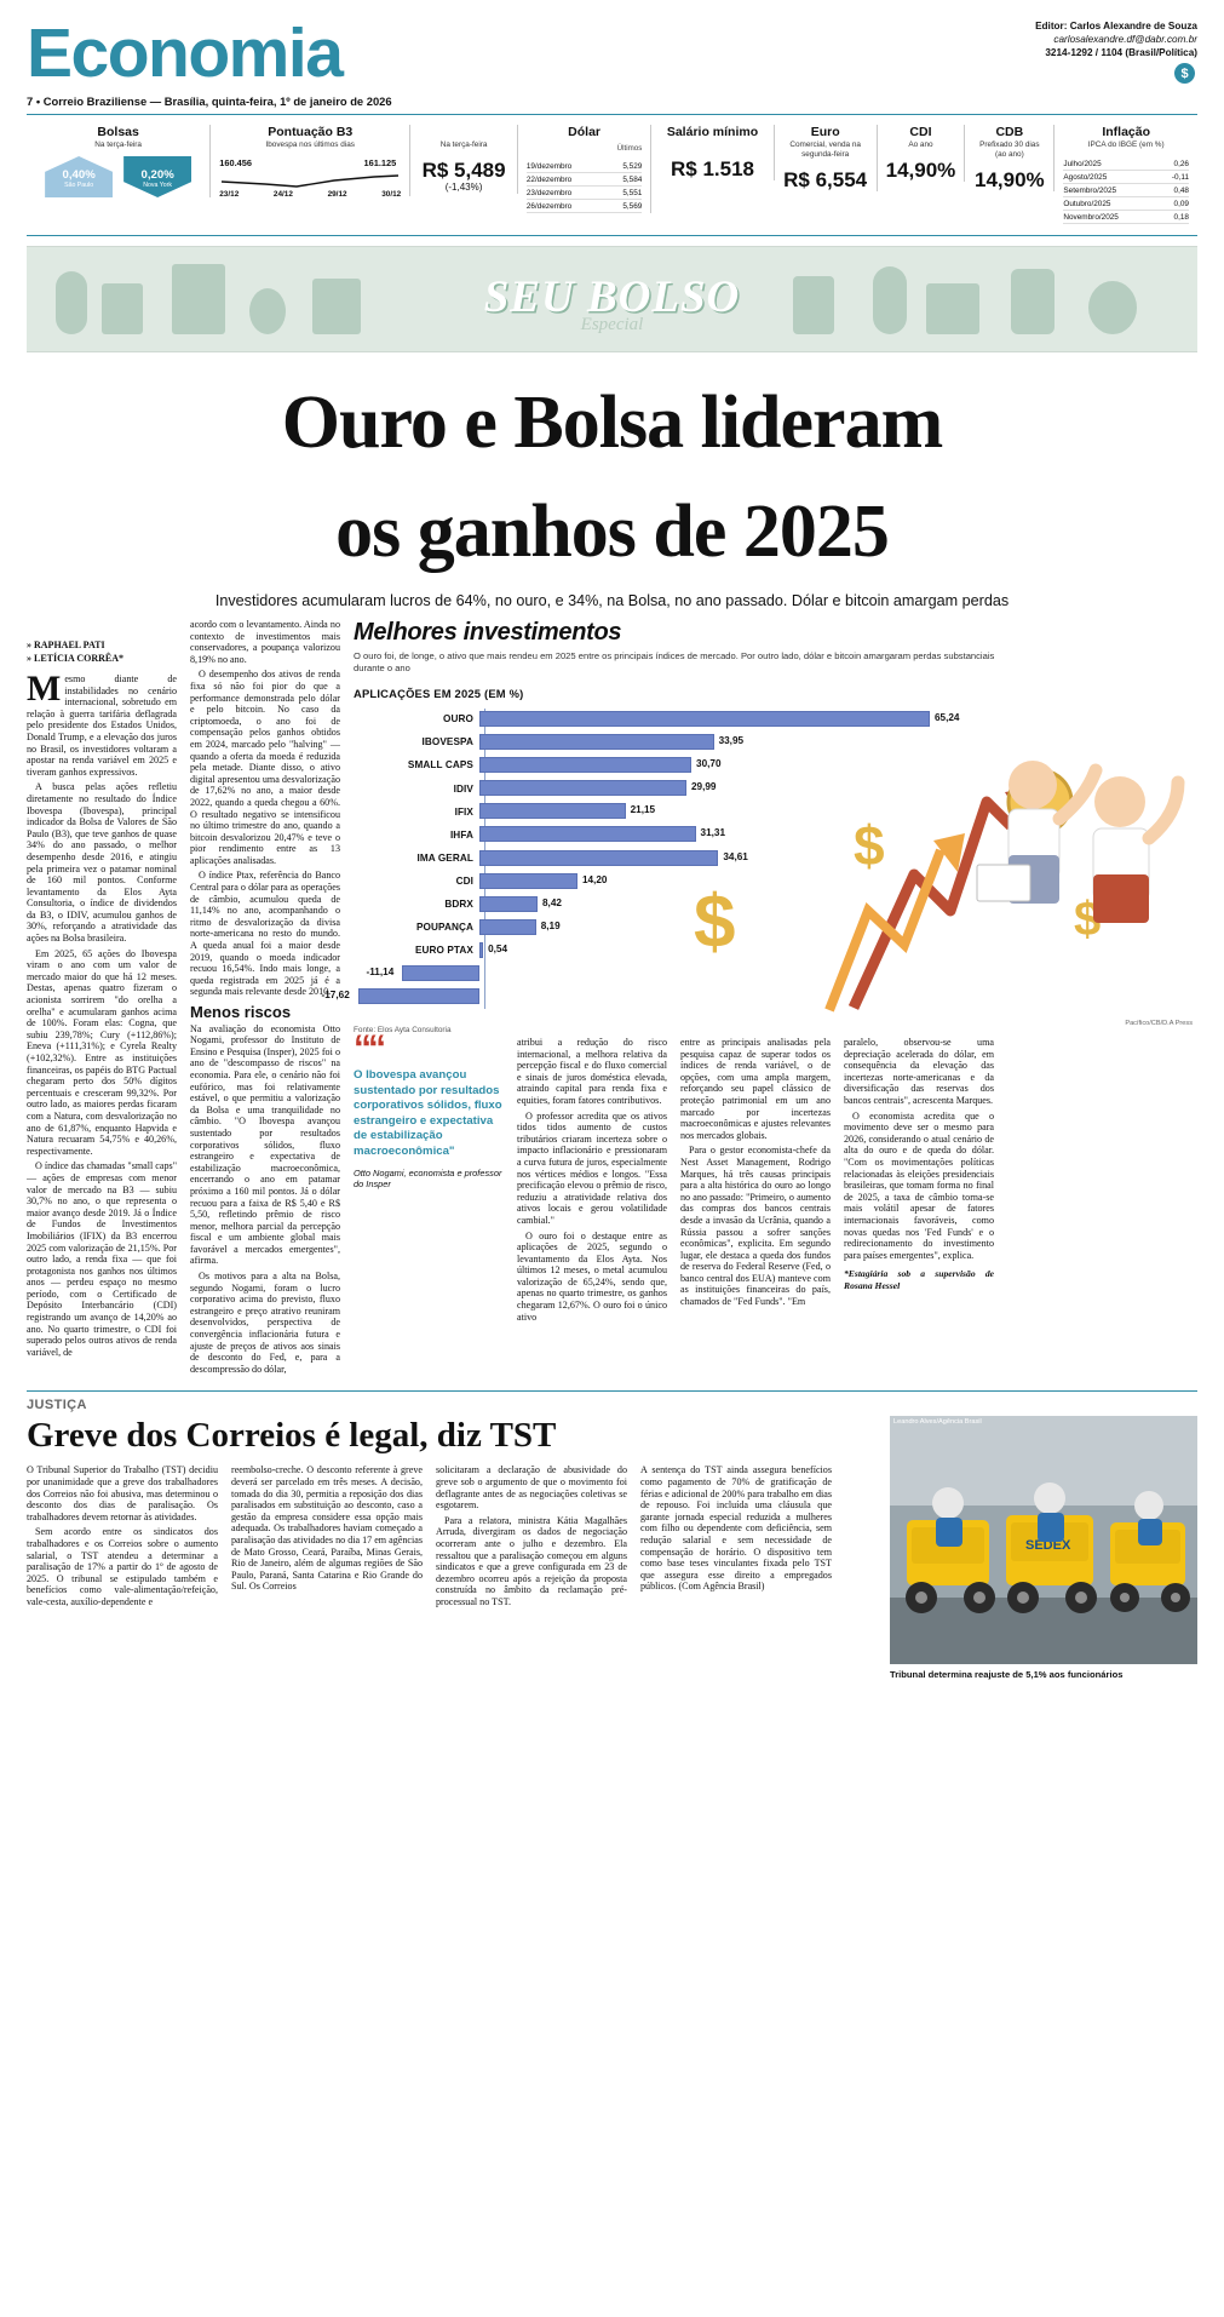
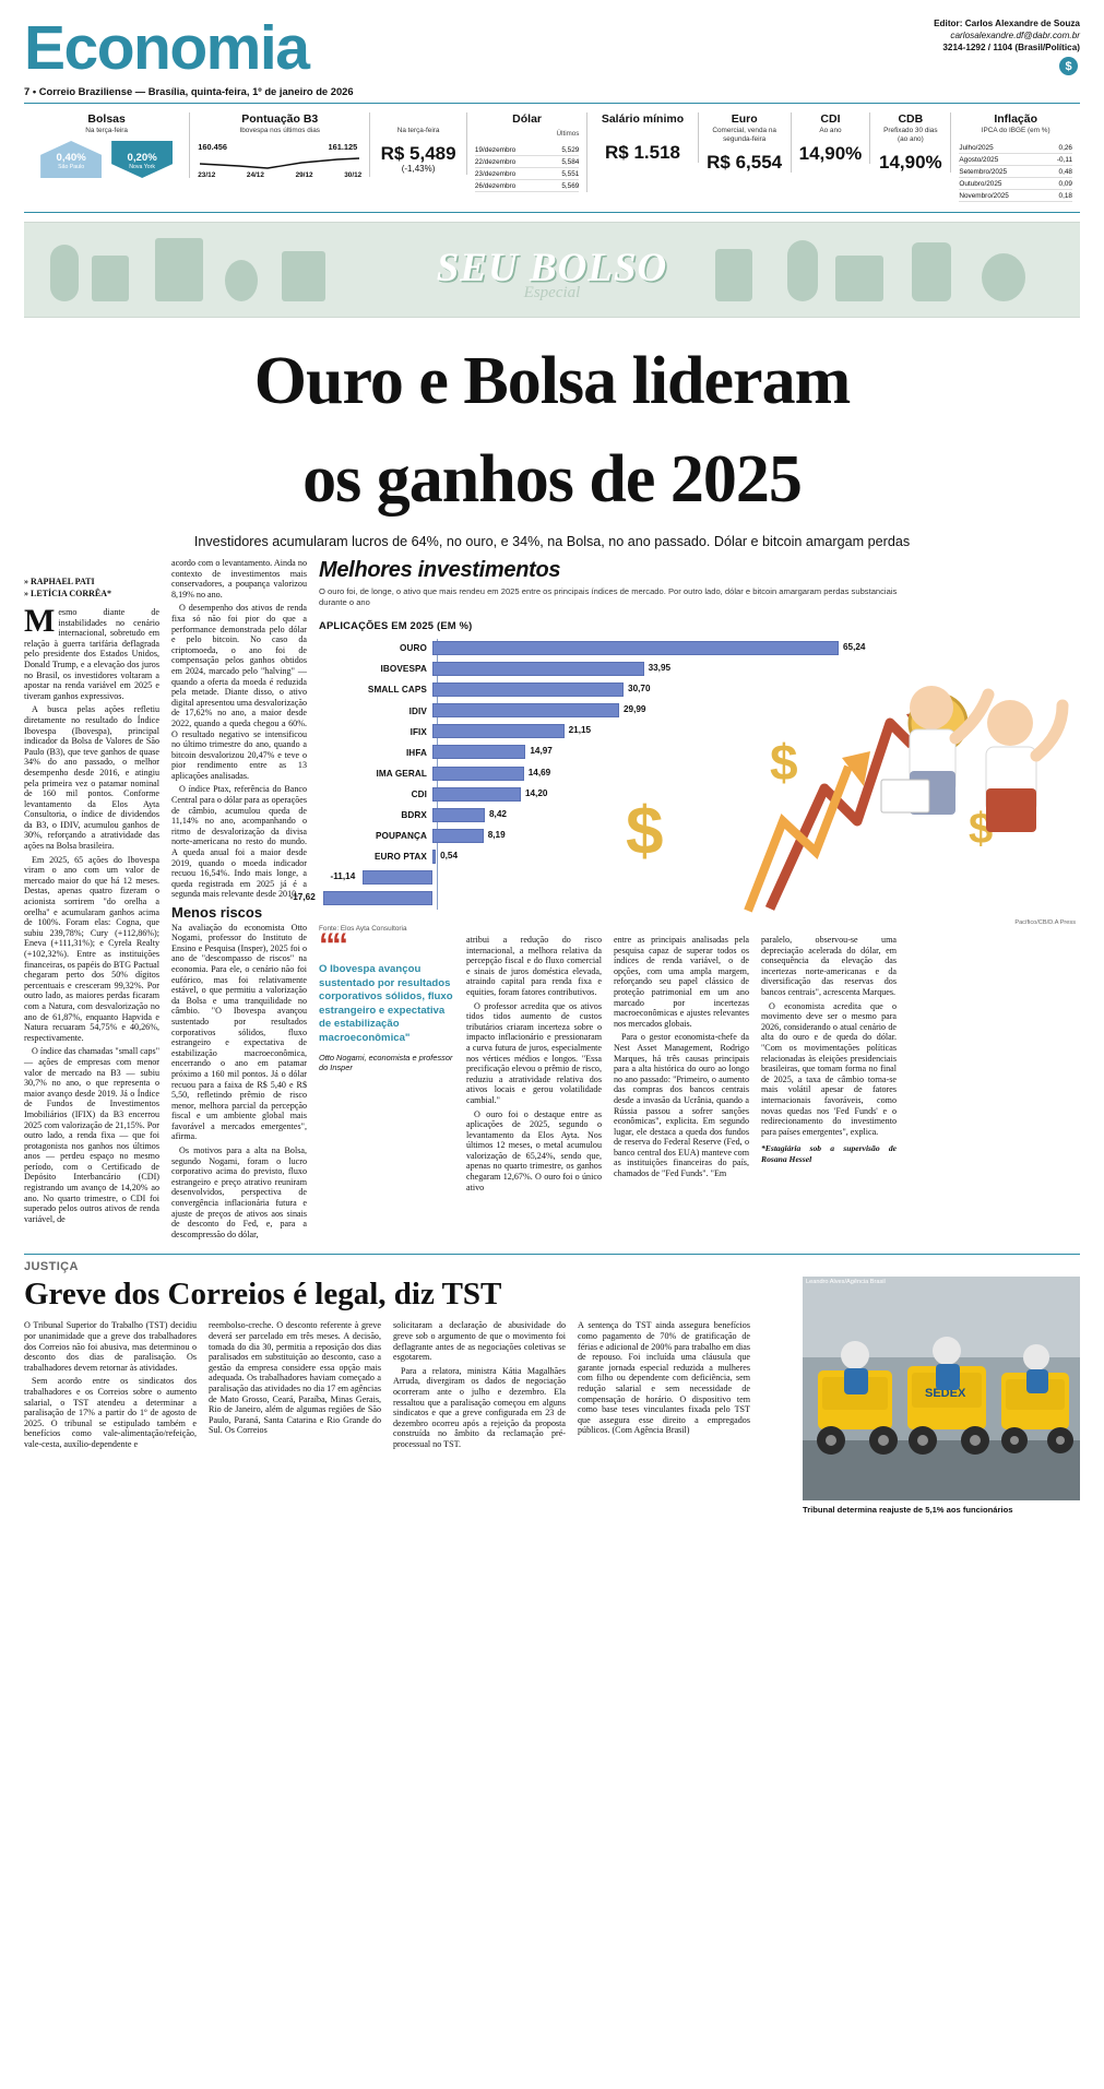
IHFA: 31,31 -> 14,97
IMA GERAL: 34,61 -> 14,69
